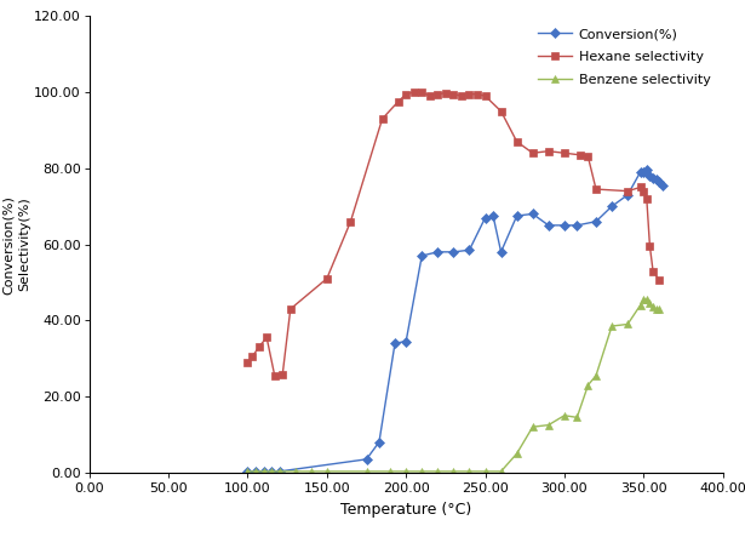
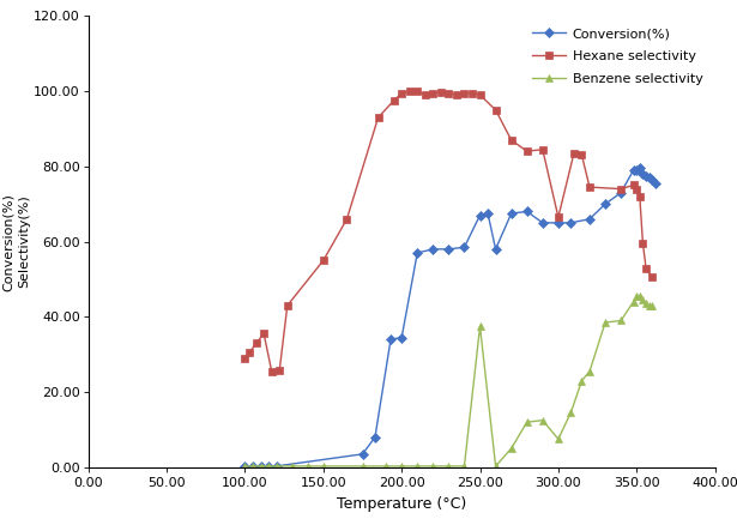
Hexane selectivity/150.00: 51.0 -> 55.0
Benzene selectivity/250.00: 0.3 -> 37.5
Hexane selectivity/300.00: 84.0 -> 66.5
Benzene selectivity/300.00: 15.0 -> 7.5
